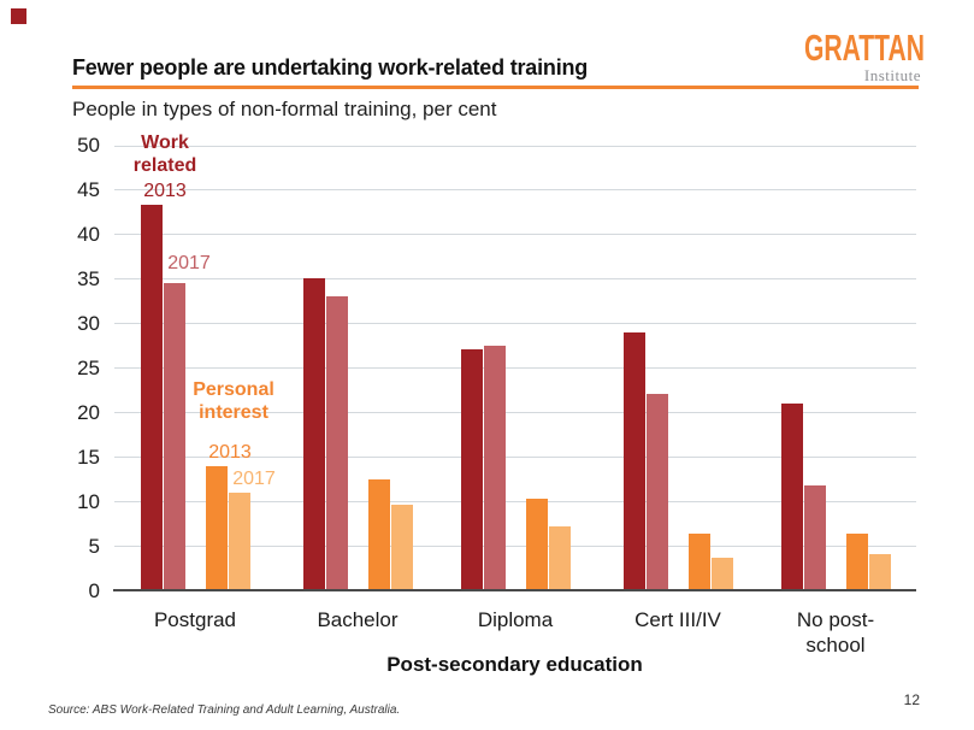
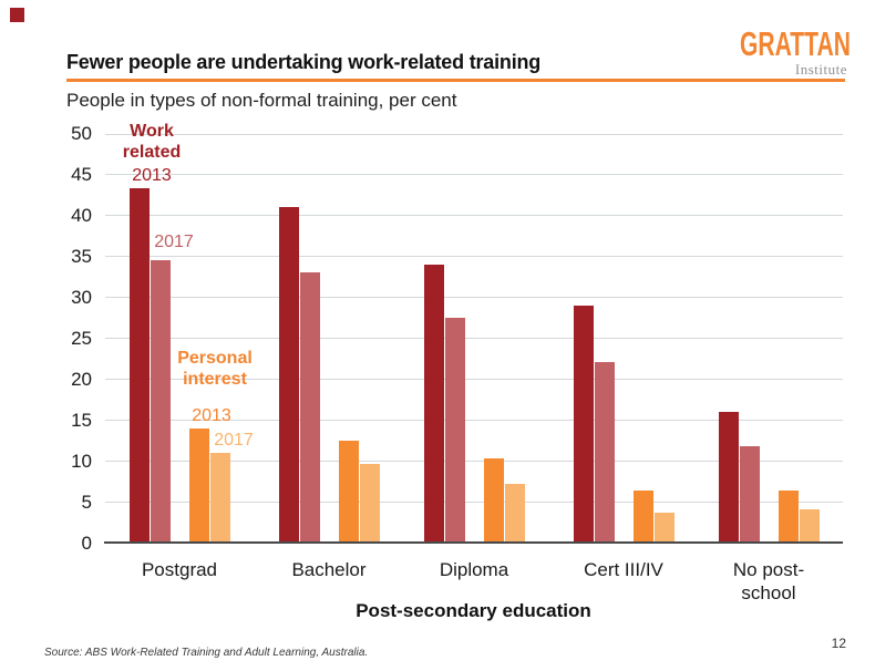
Work related 2013/Bachelor: 35 -> 41
Work related 2013/Diploma: 27 -> 34
Work related 2013/No post- school: 21 -> 16
